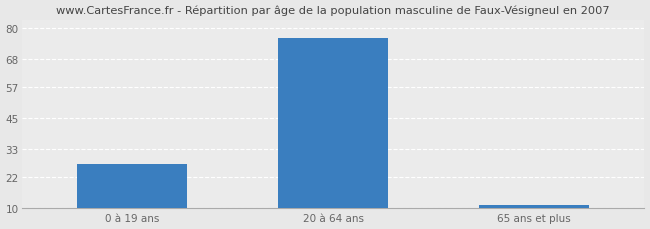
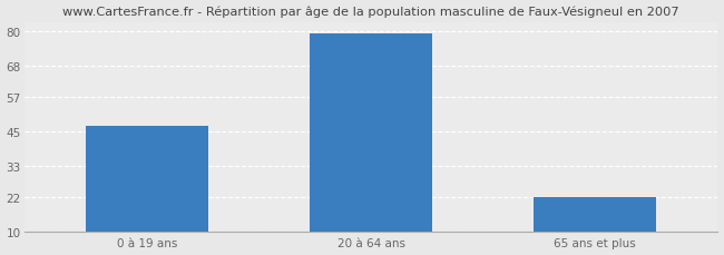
0 à 19 ans: 27 -> 47
20 à 64 ans: 76 -> 79
65 ans et plus: 11 -> 22
